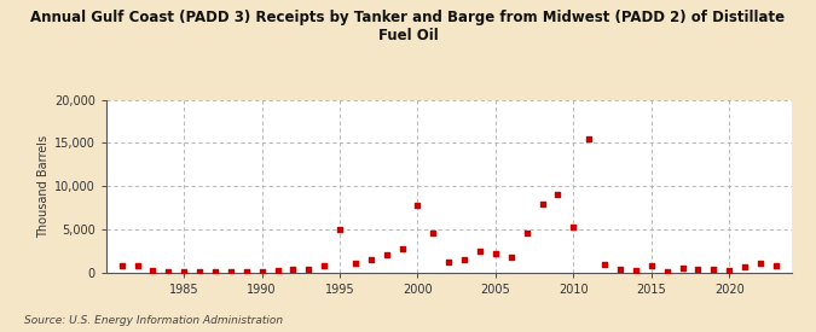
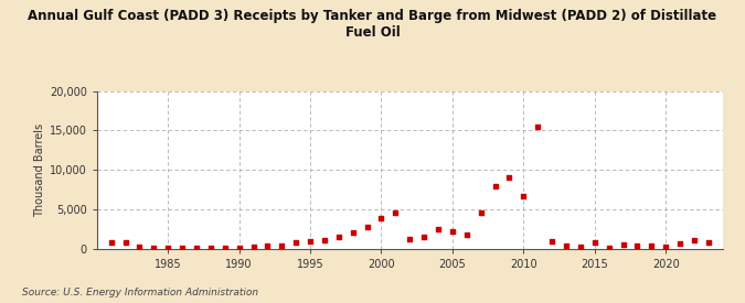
1995: 5,000 -> 900
2000: 7,800 -> 3,800
2010: 5,200 -> 6,600
